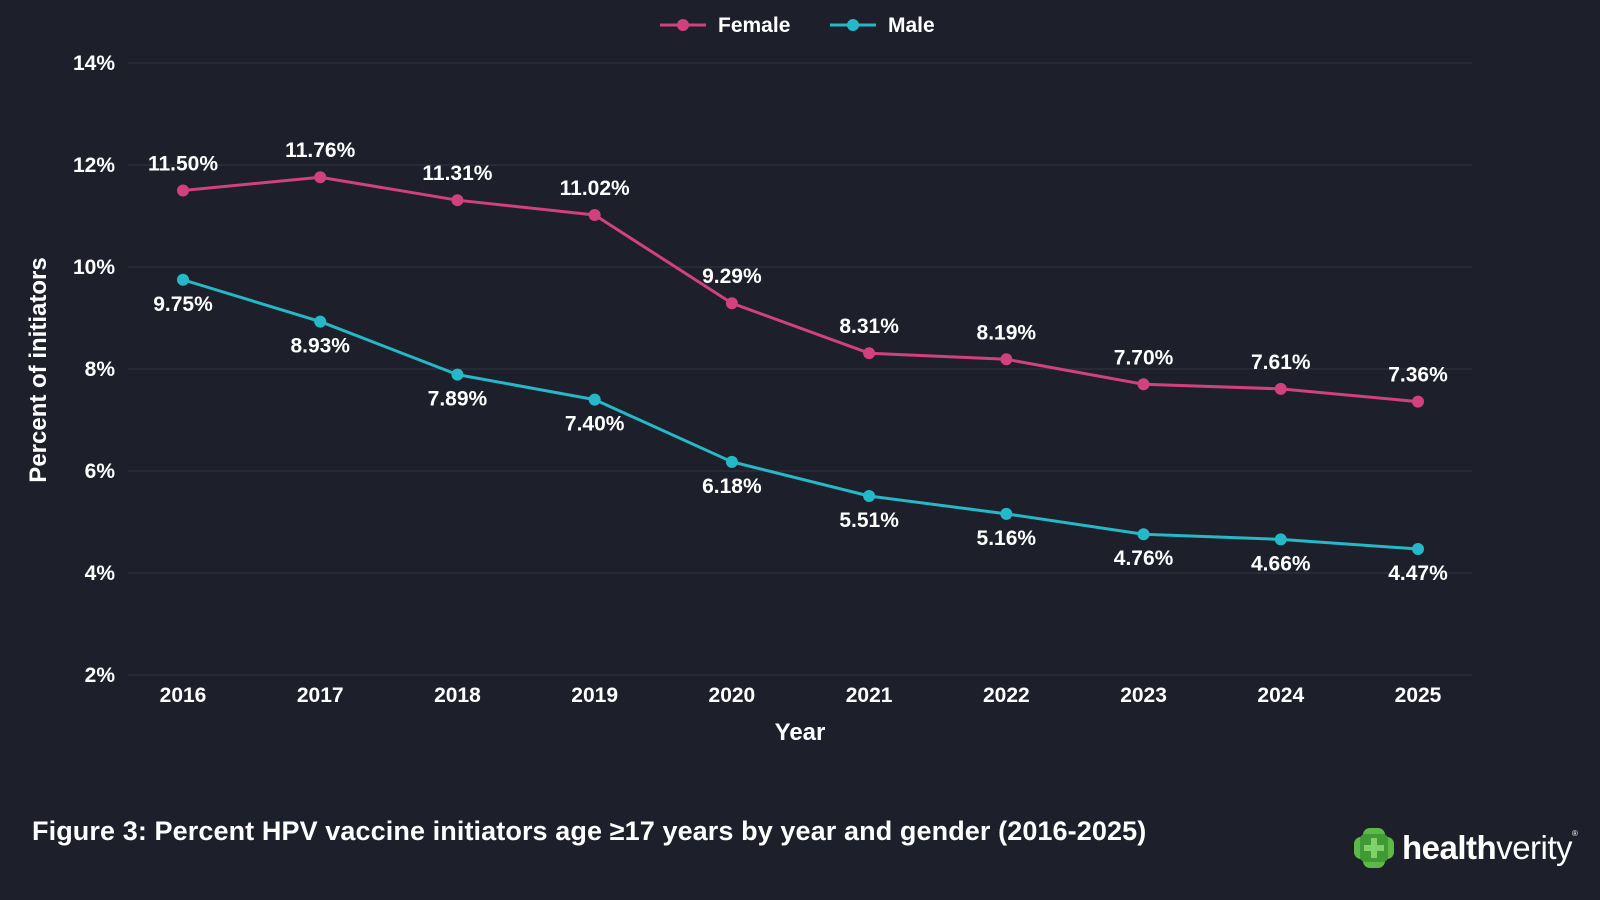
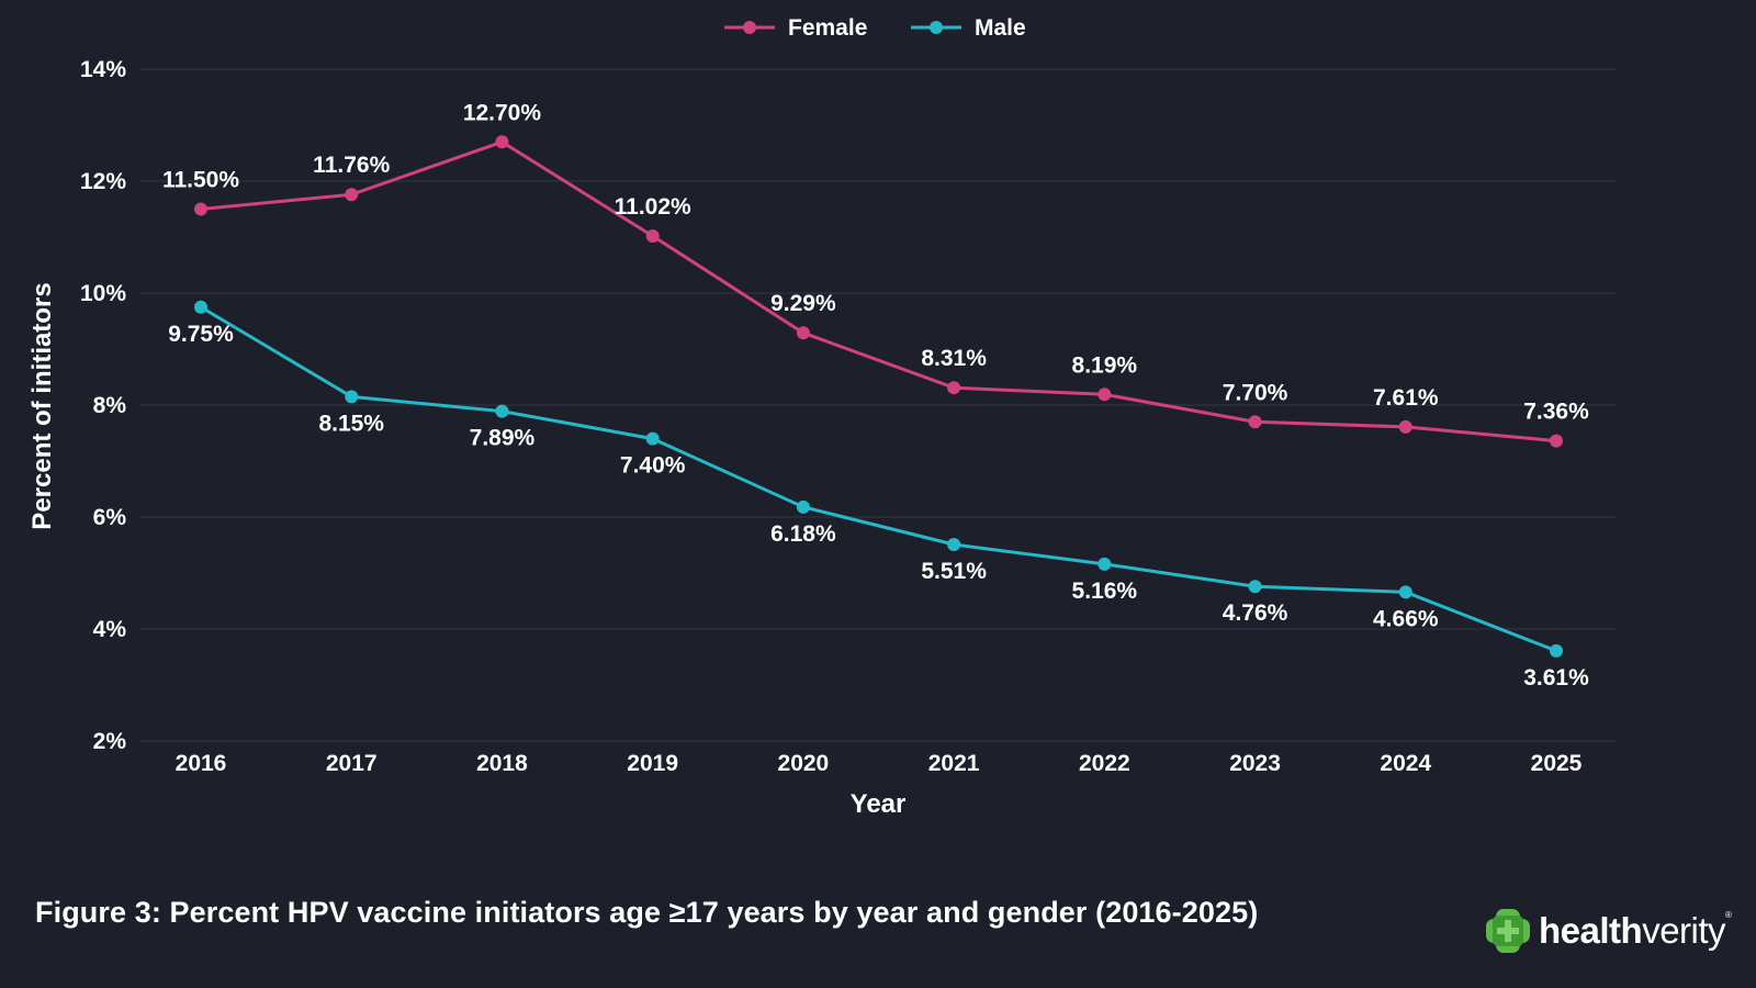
Male/2017: 8.93% -> 8.15%
Female/2018: 11.31% -> 12.70%
Male/2025: 4.47% -> 3.61%
